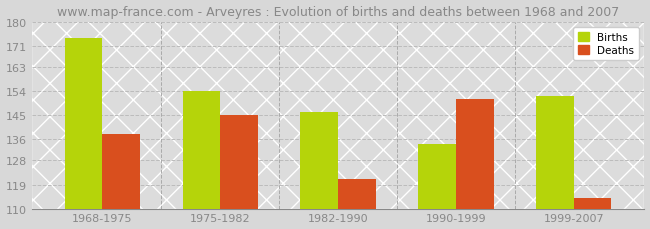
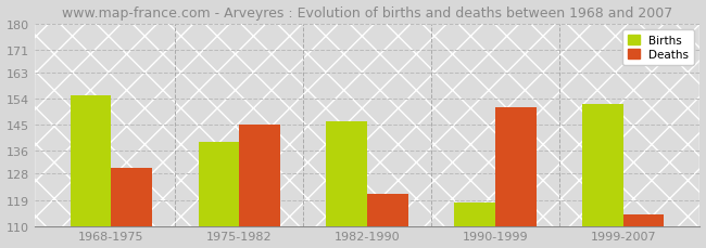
Births/1968-1975: 174 -> 155
Deaths/1968-1975: 138 -> 130
Births/1975-1982: 154 -> 139
Births/1990-1999: 134 -> 118
